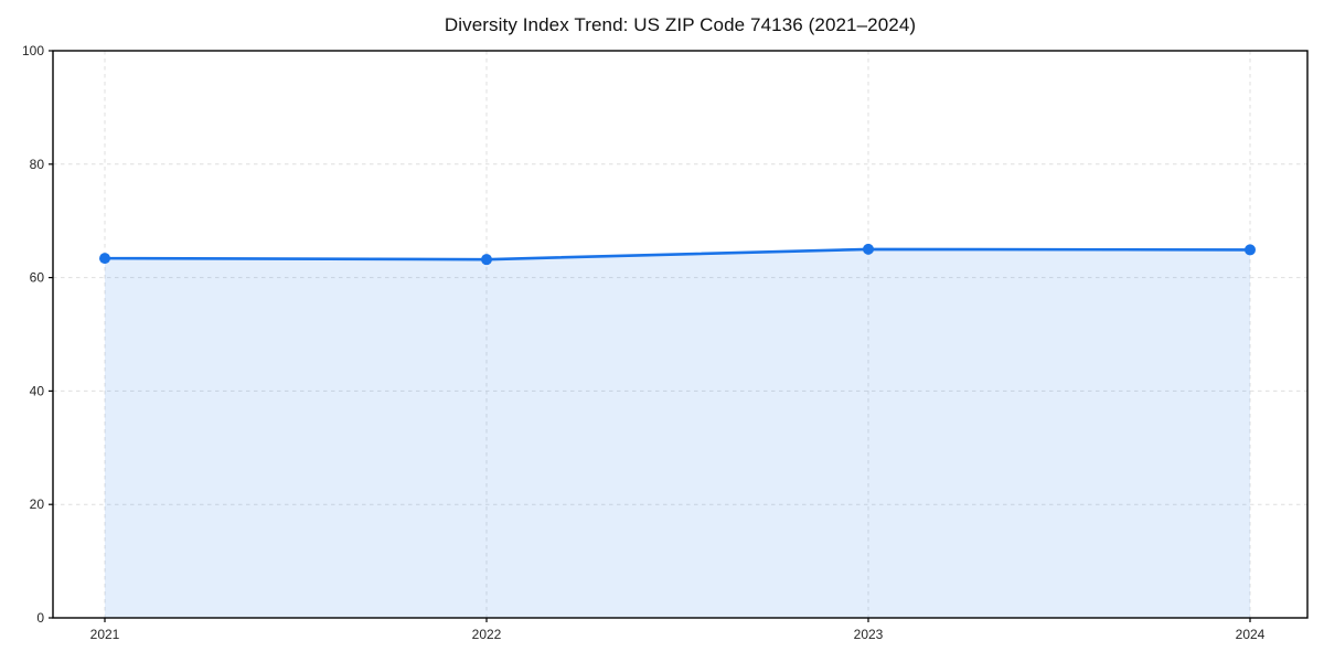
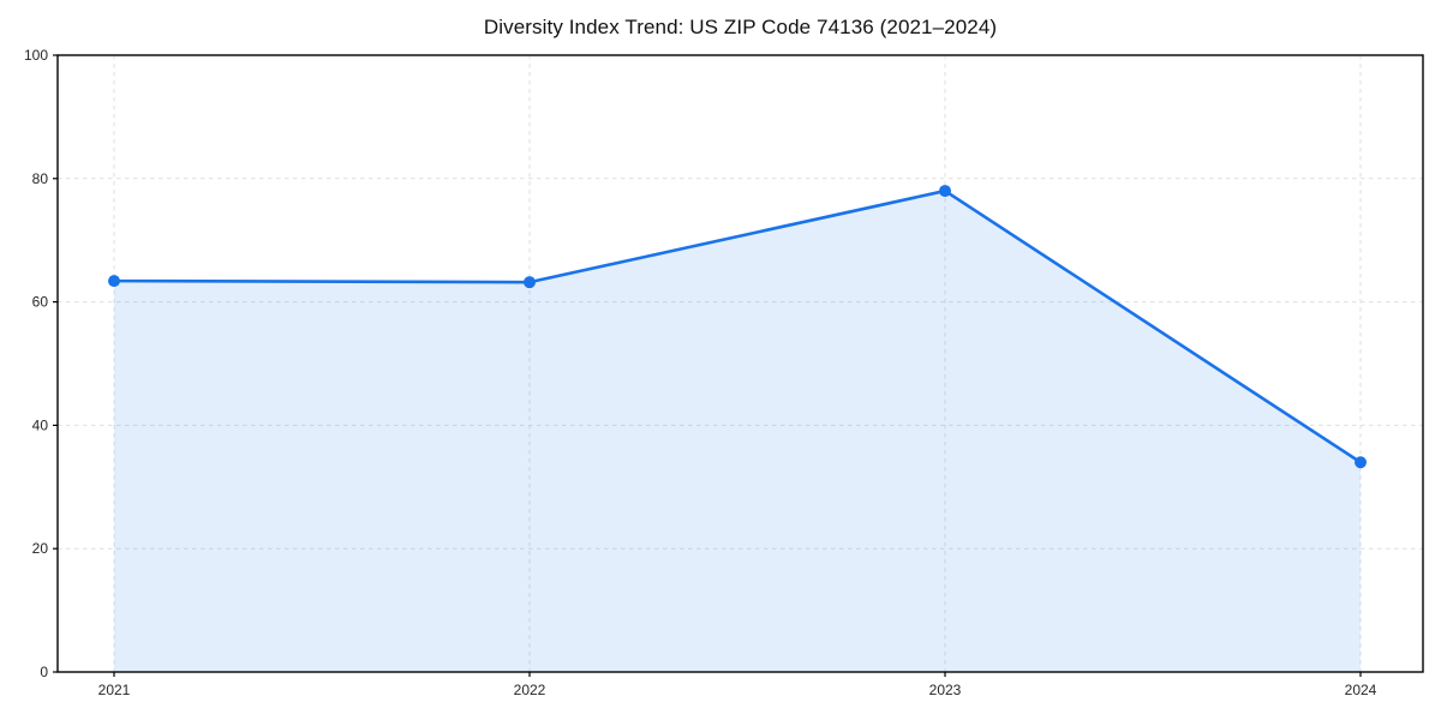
2023: 65 -> 78
2024: 65 -> 34
